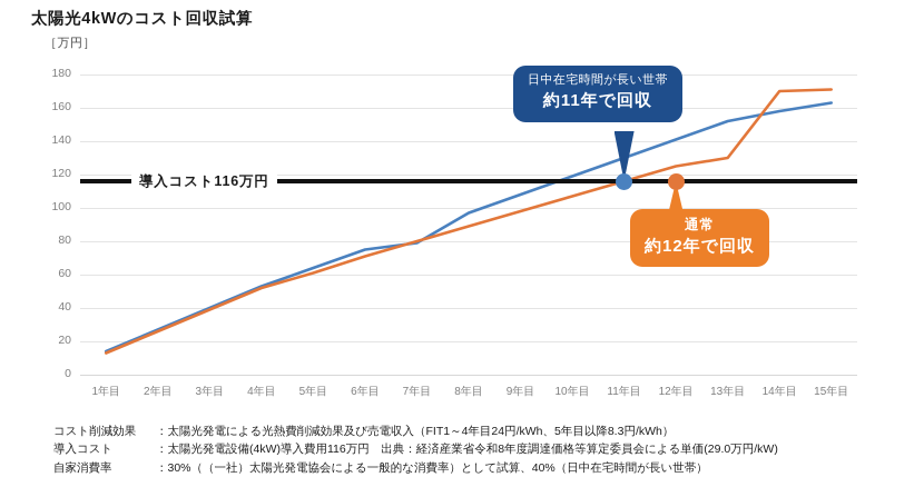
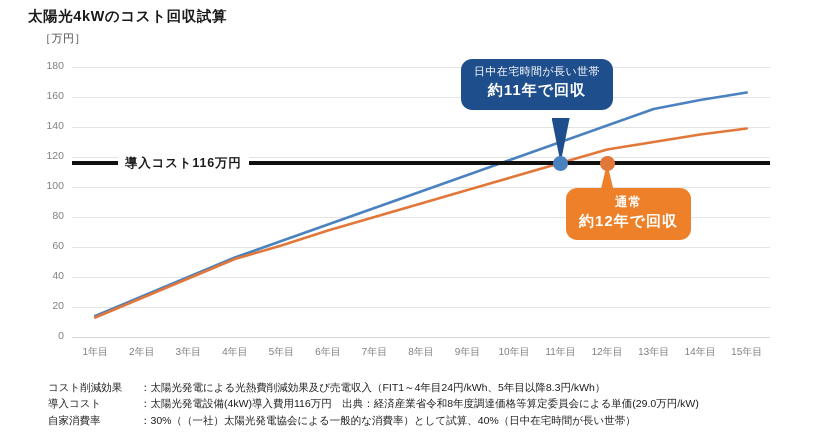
日中在宅時間が長い世帯/7年目: 79 -> 86
通常/14年目: 170 -> 135
通常/15年目: 171 -> 139
